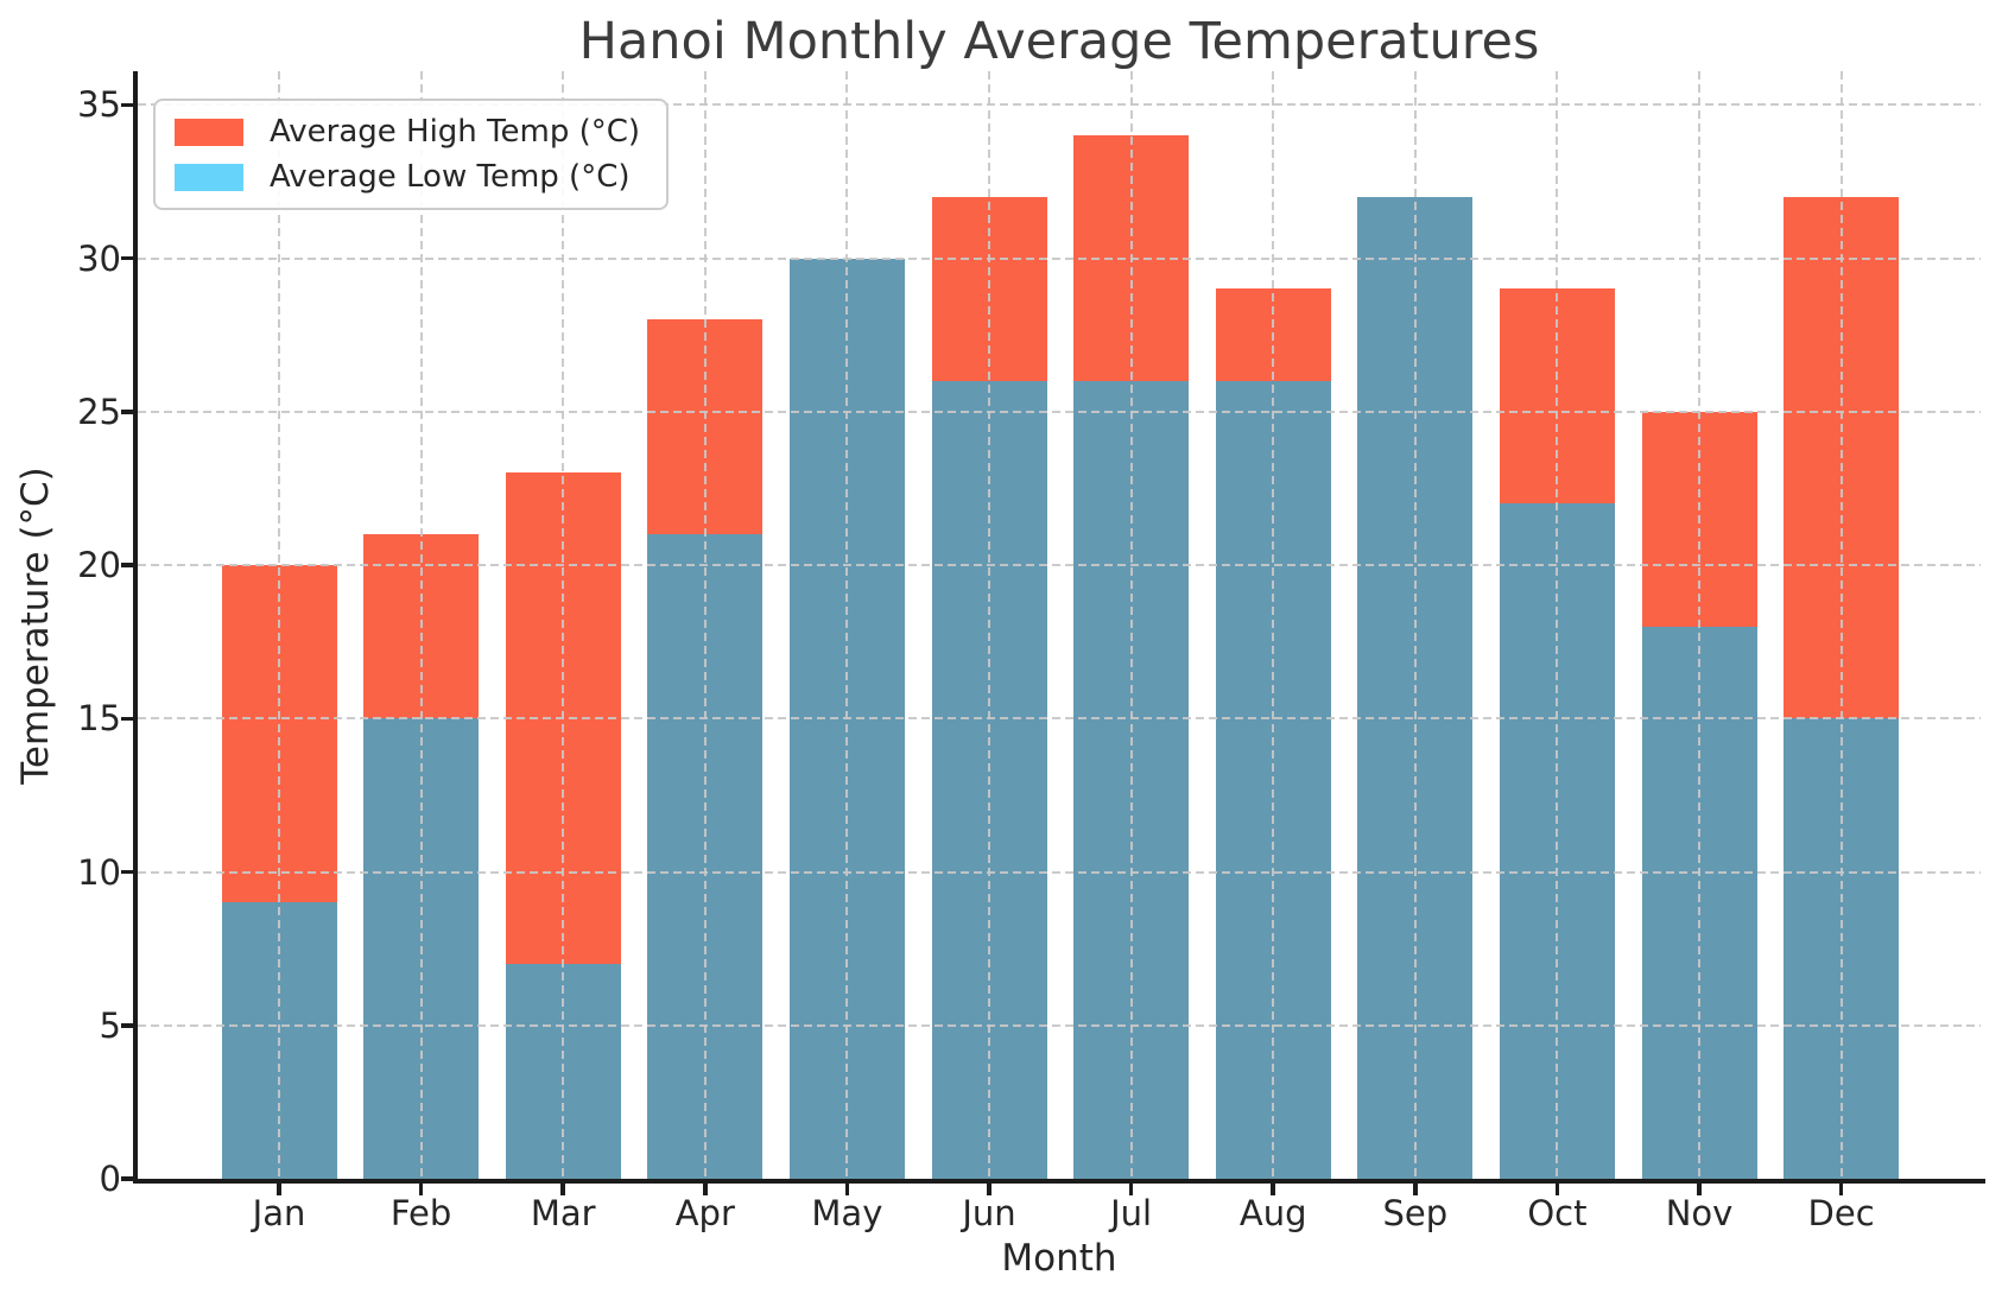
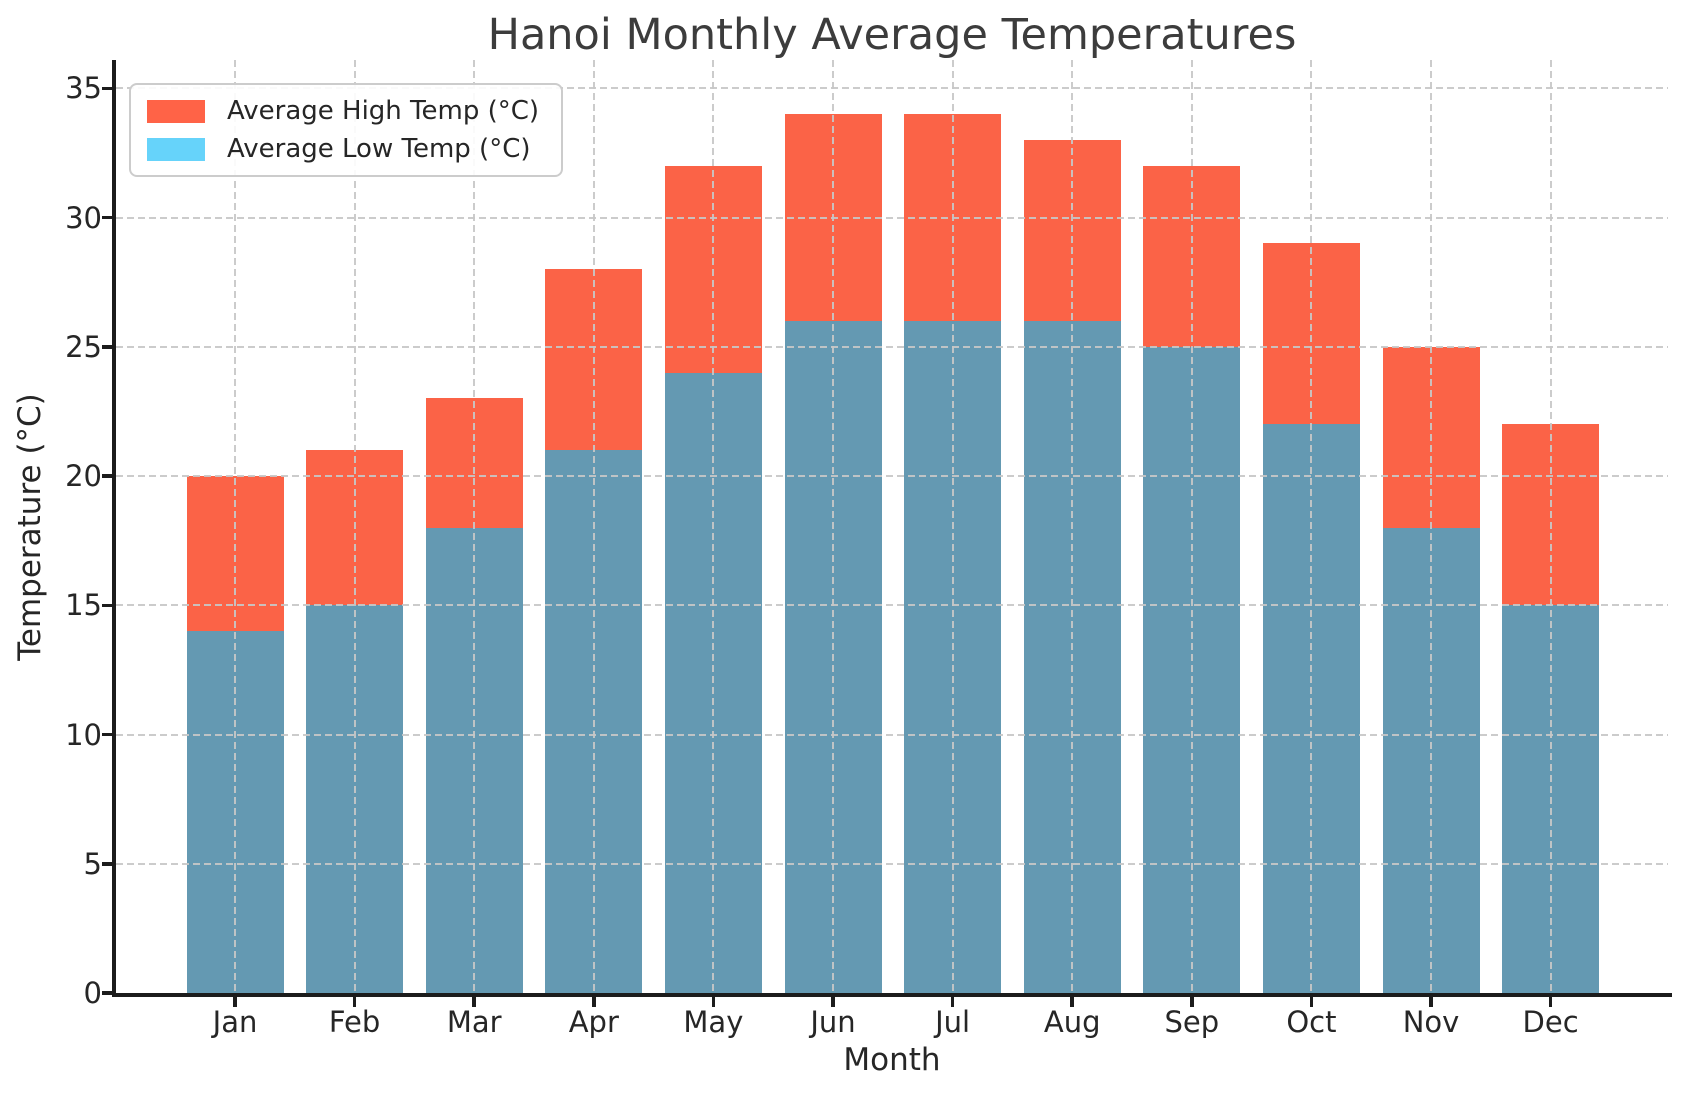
Average Low Temp (°C)/Jan: 9 -> 14
Average Low Temp (°C)/Mar: 7 -> 18
Average High Temp (°C)/May: 21 -> 32
Average Low Temp (°C)/May: 30 -> 24
Average High Temp (°C)/Jun: 32 -> 34
Average High Temp (°C)/Aug: 29 -> 33
Average High Temp (°C)/Sep: 28 -> 32
Average Low Temp (°C)/Sep: 32 -> 25
Average High Temp (°C)/Dec: 32 -> 22
